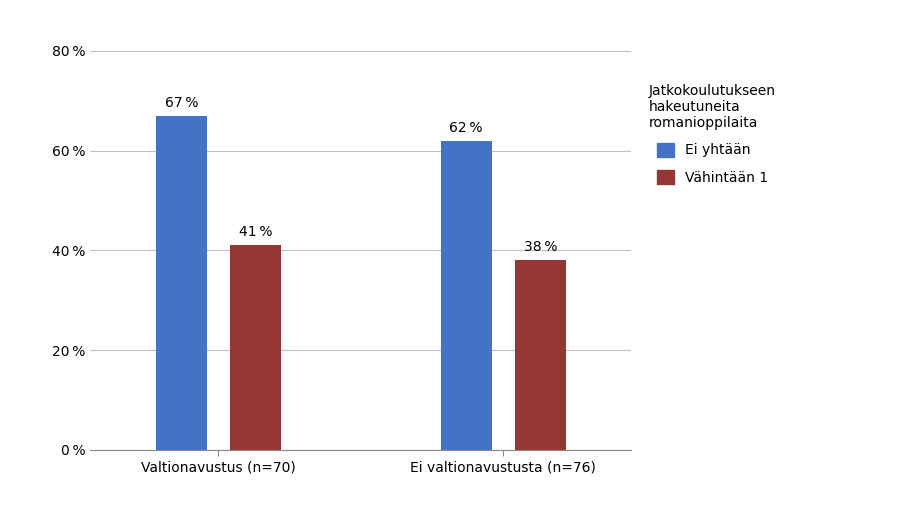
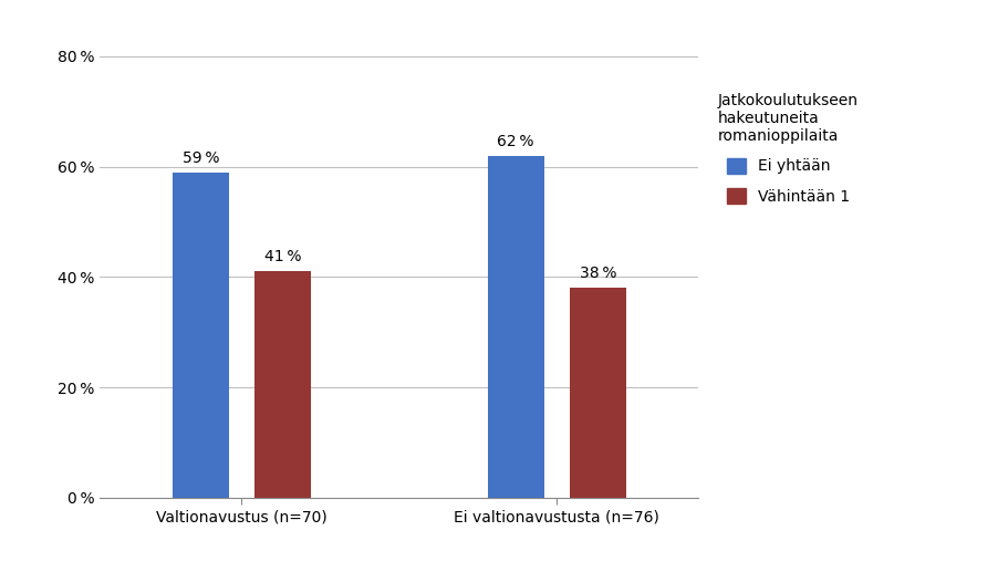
Ei yhtään/Valtionavustus (n=70): 67 -> 59
